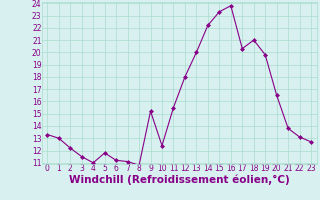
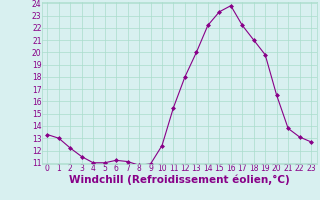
5: 11.8 -> 11.0
9: 15.2 -> 10.9
17: 20.3 -> 22.2
